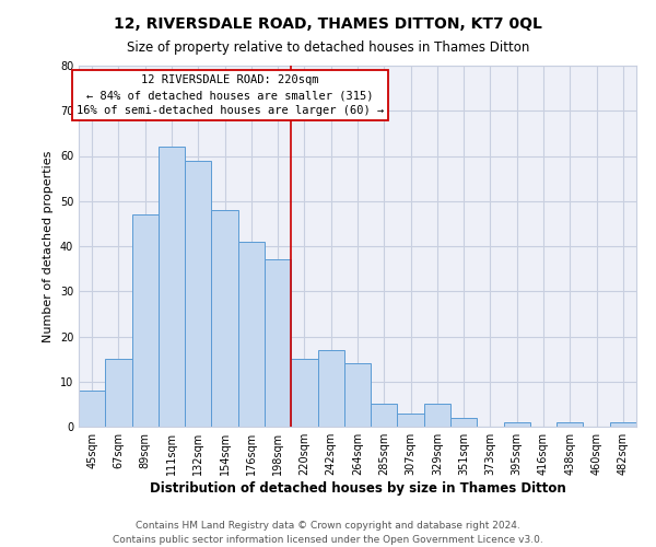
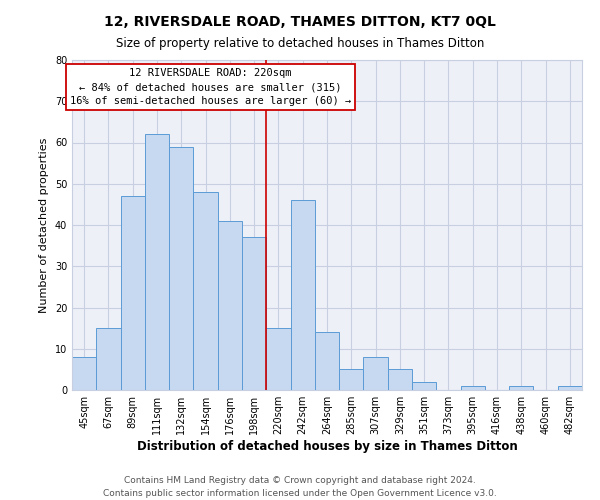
242sqm: 17 -> 46
307sqm: 3 -> 8
